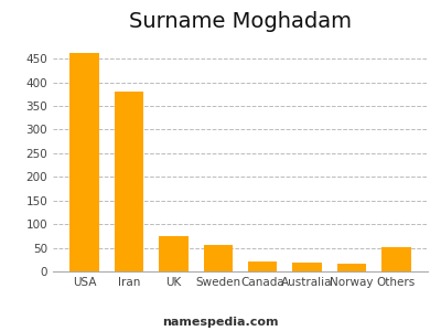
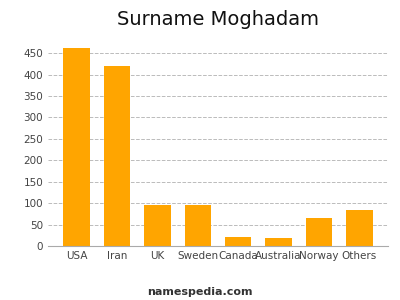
Iran: 381 -> 420
UK: 74 -> 95
Sweden: 56 -> 95
Norway: 16 -> 65
Others: 52 -> 85
